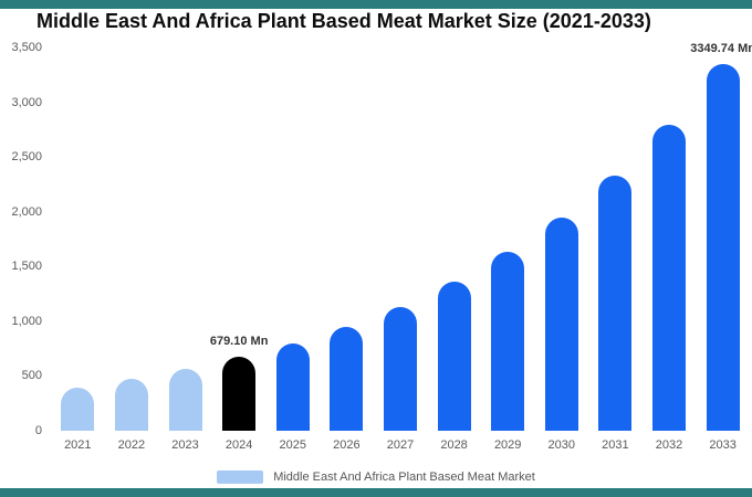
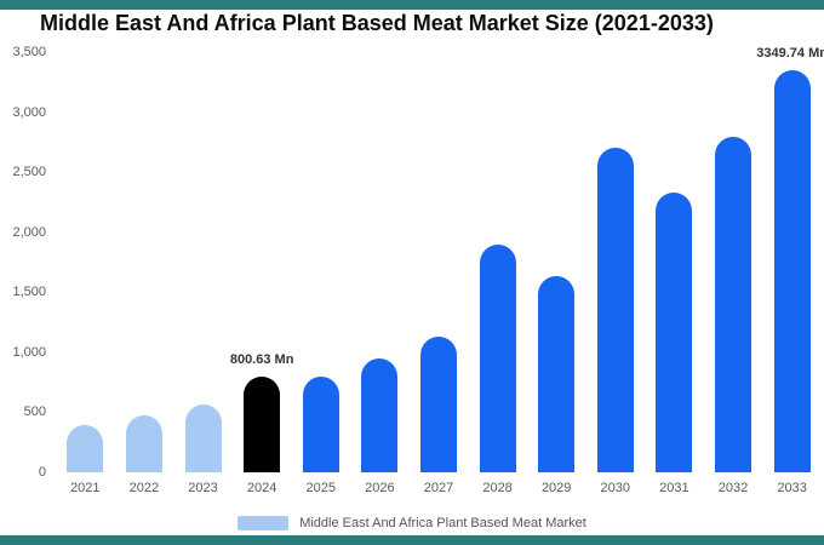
2024: 679.10 -> 800.63
2028: 1400 -> 1900
2030: 2000 -> 2700
